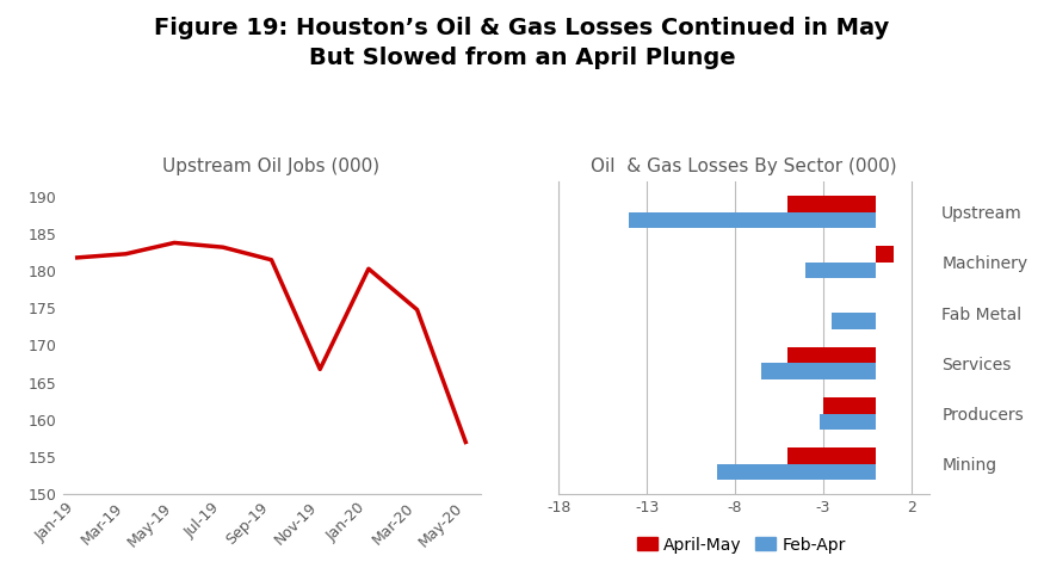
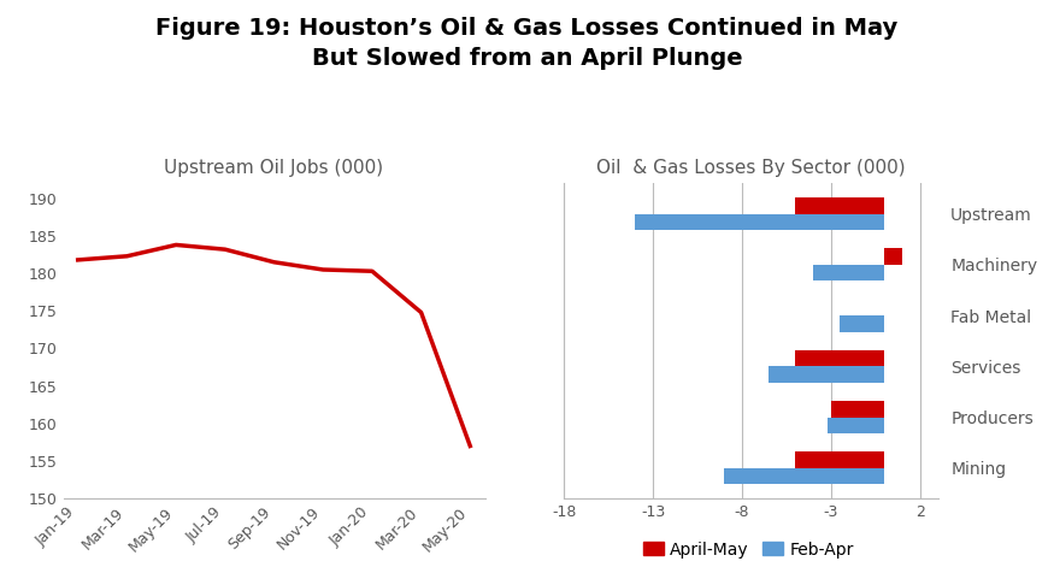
Upstream Oil Jobs (000)/Nov-19: 166.8 -> 180.5
